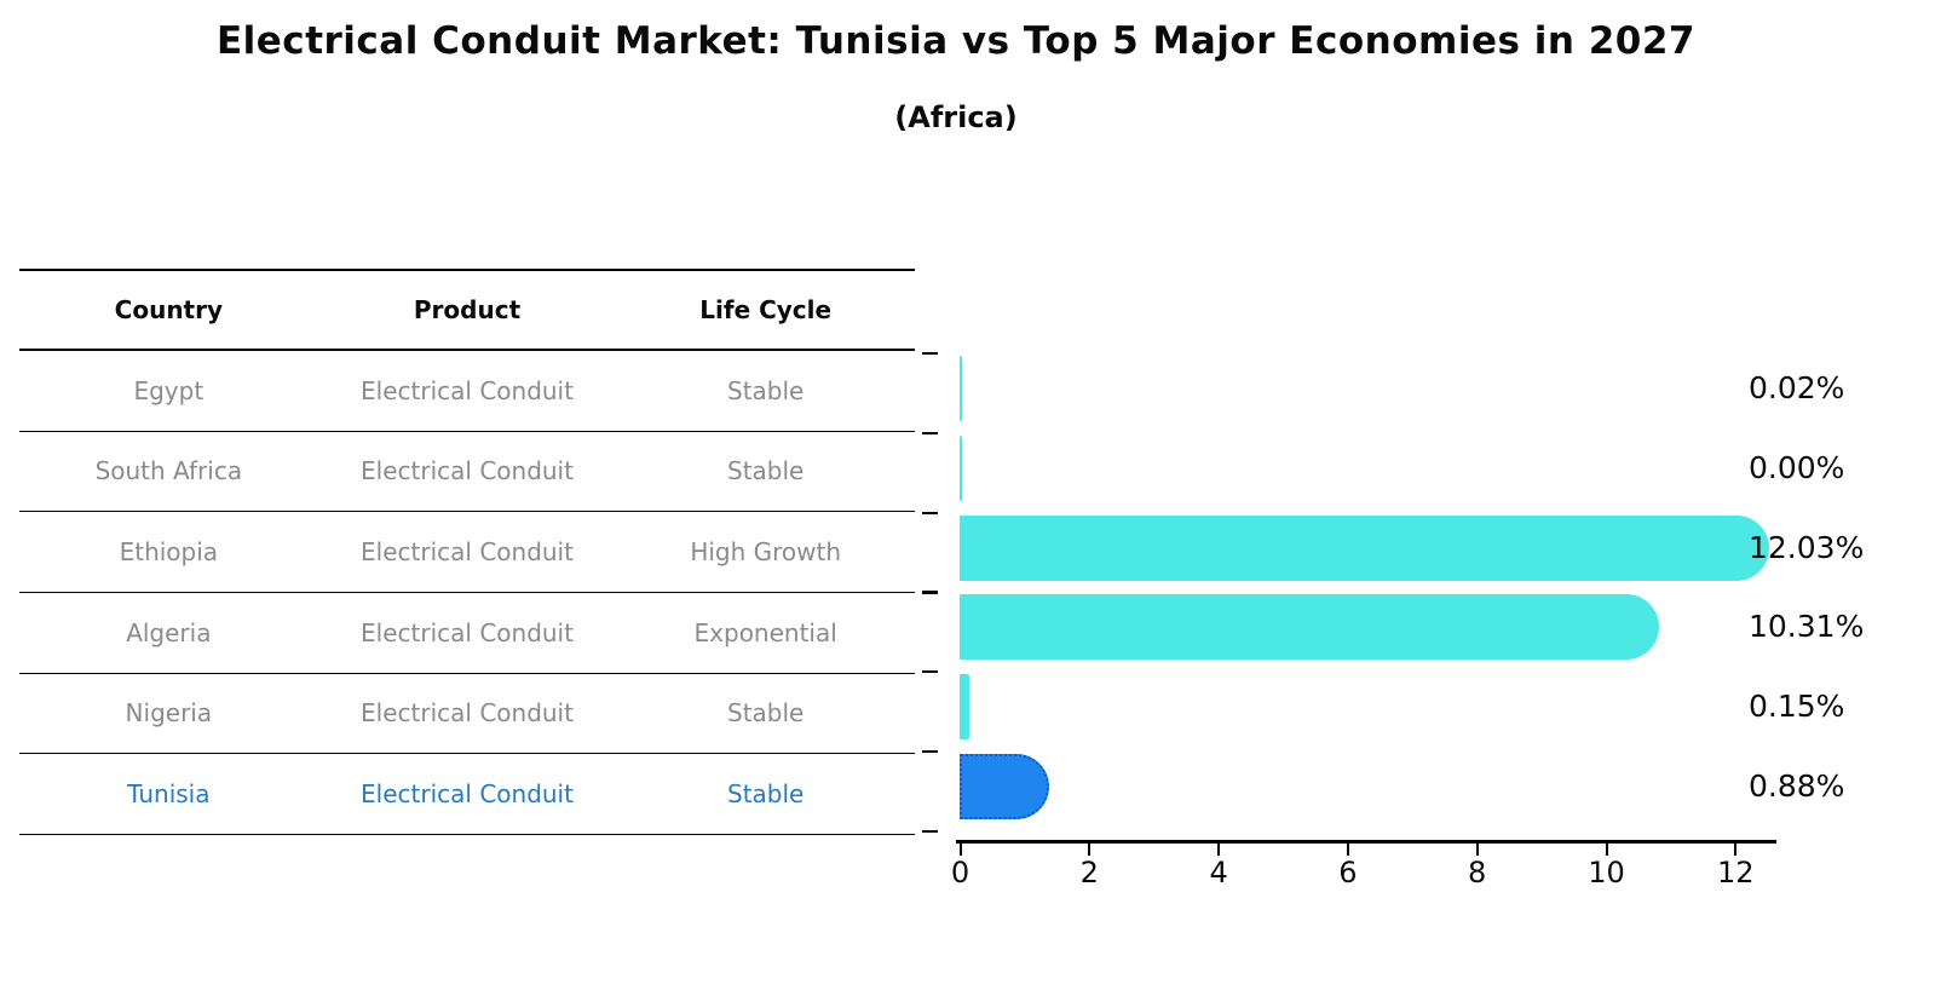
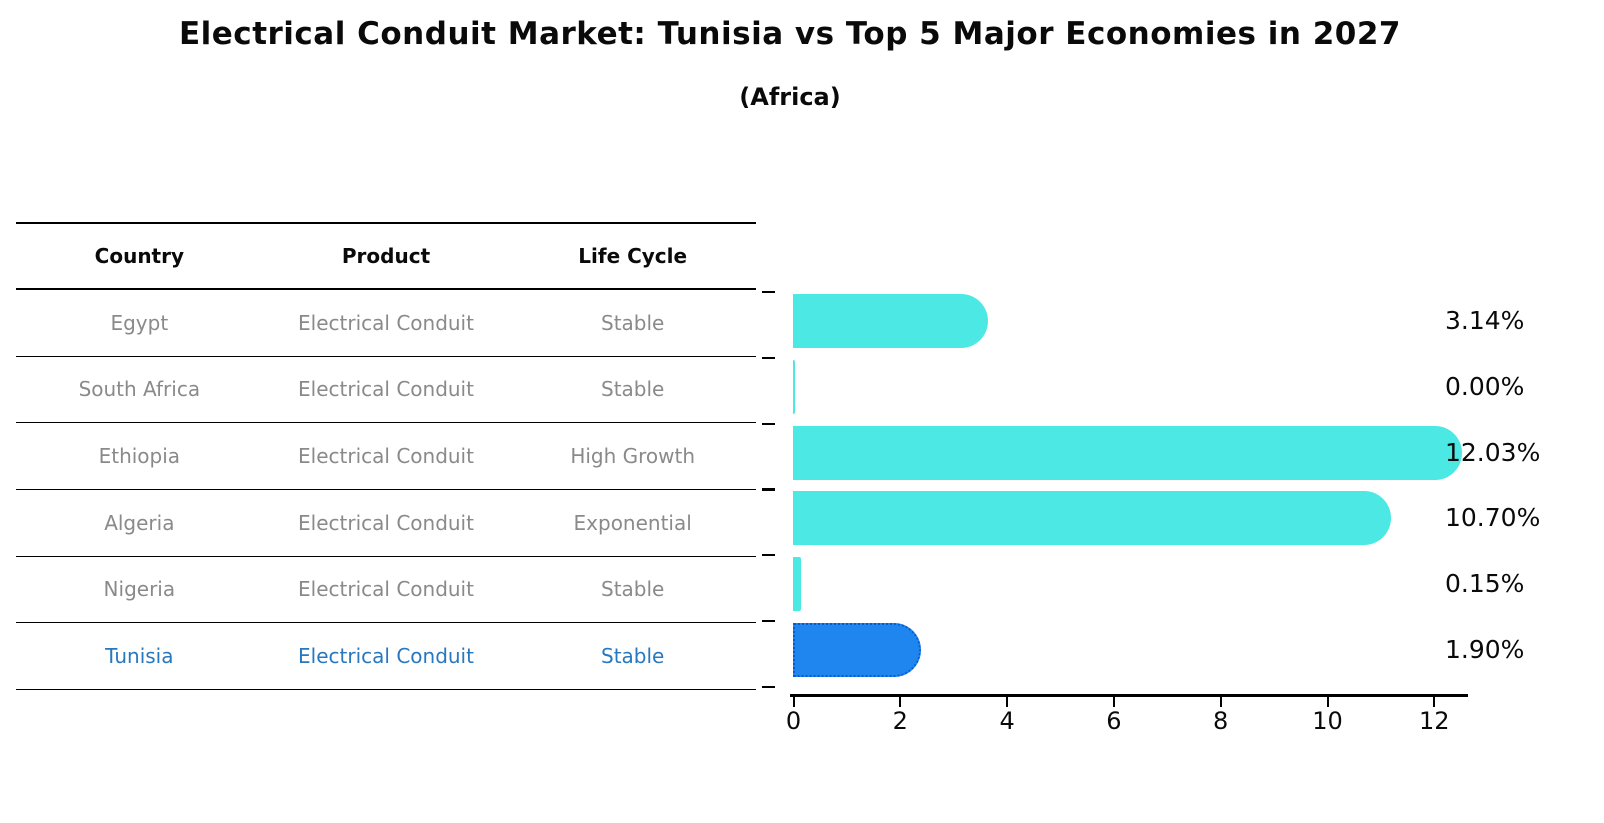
Egypt: 0.02% -> 3.14%
Algeria: 10.31% -> 10.70%
Tunisia: 0.88% -> 1.90%
